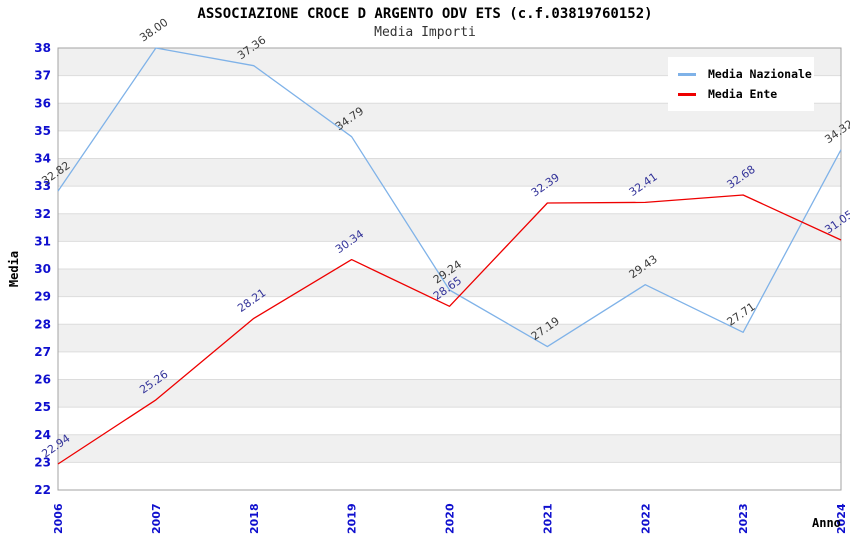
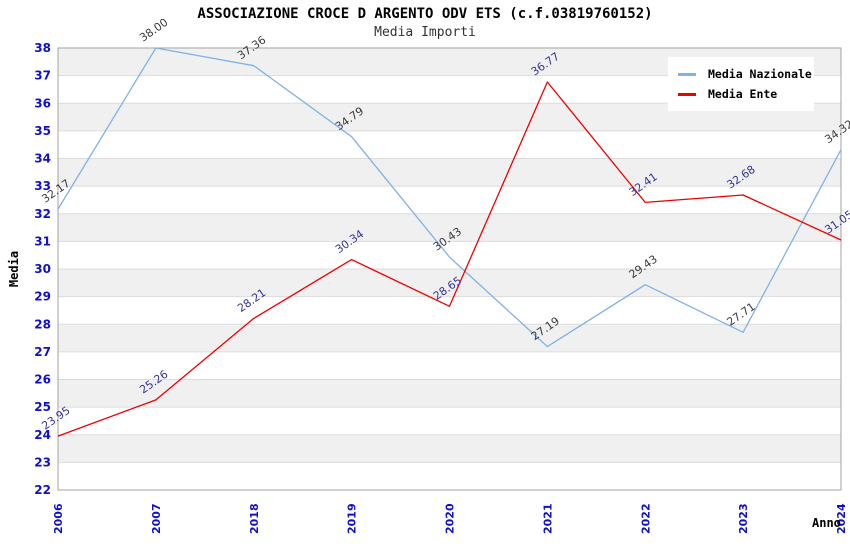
Media Nazionale/2006: 32.82 -> 32.17
Media Ente/2006: 22.94 -> 23.95
Media Nazionale/2020: 29.24 -> 30.43
Media Ente/2021: 32.39 -> 36.77
